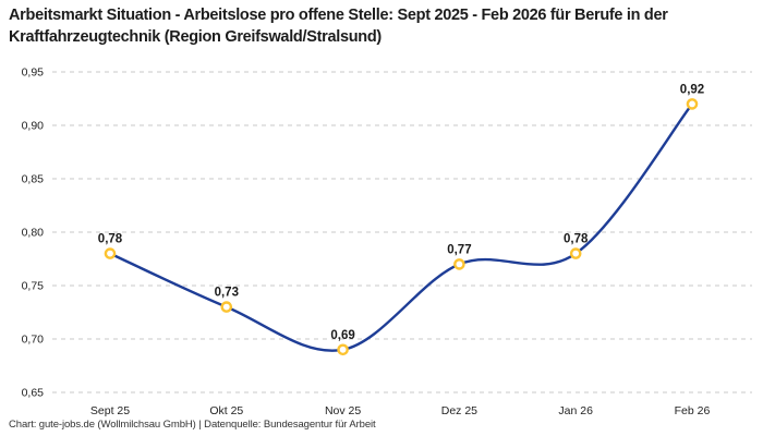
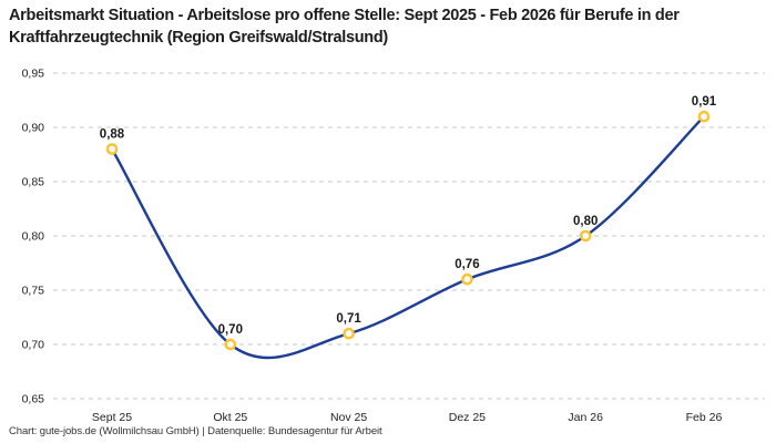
Sept 25: 0,78 -> 0,88
Okt 25: 0,73 -> 0,70
Nov 25: 0,69 -> 0,71
Dez 25: 0,77 -> 0,76
Jan 26: 0,78 -> 0,80
Feb 26: 0,92 -> 0,91
